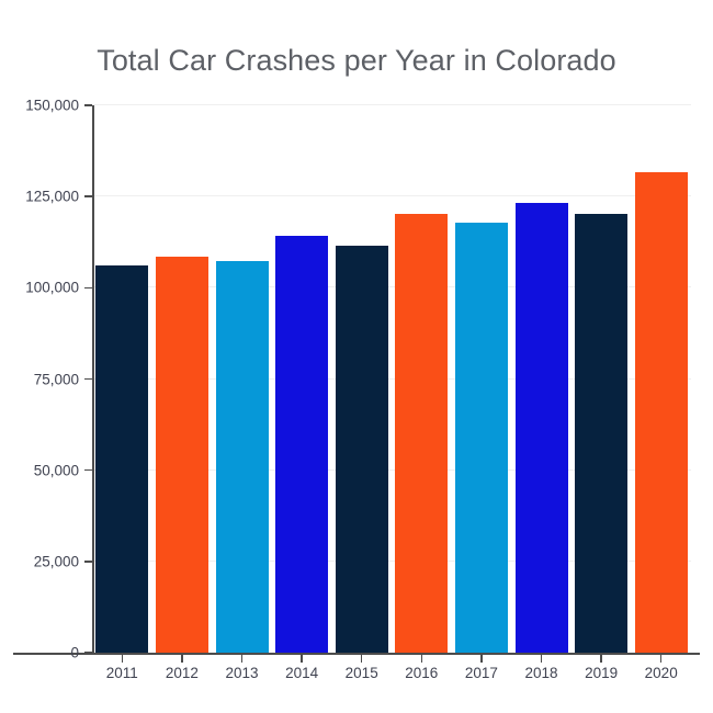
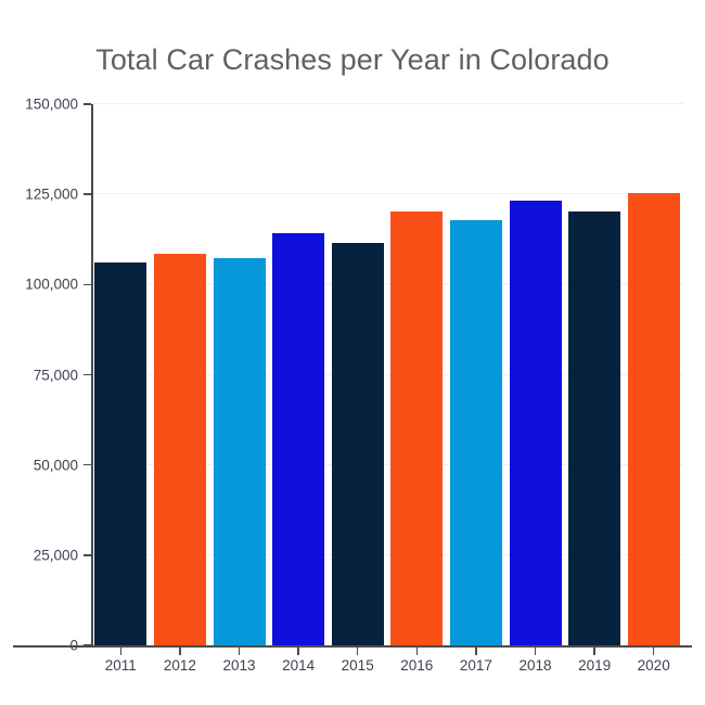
2020: 132000 -> 126000
